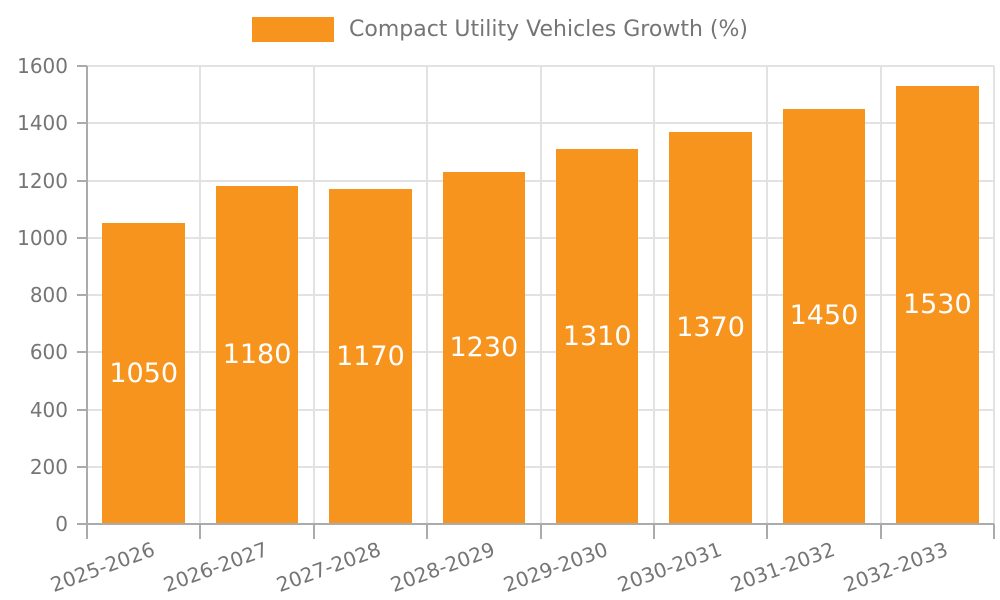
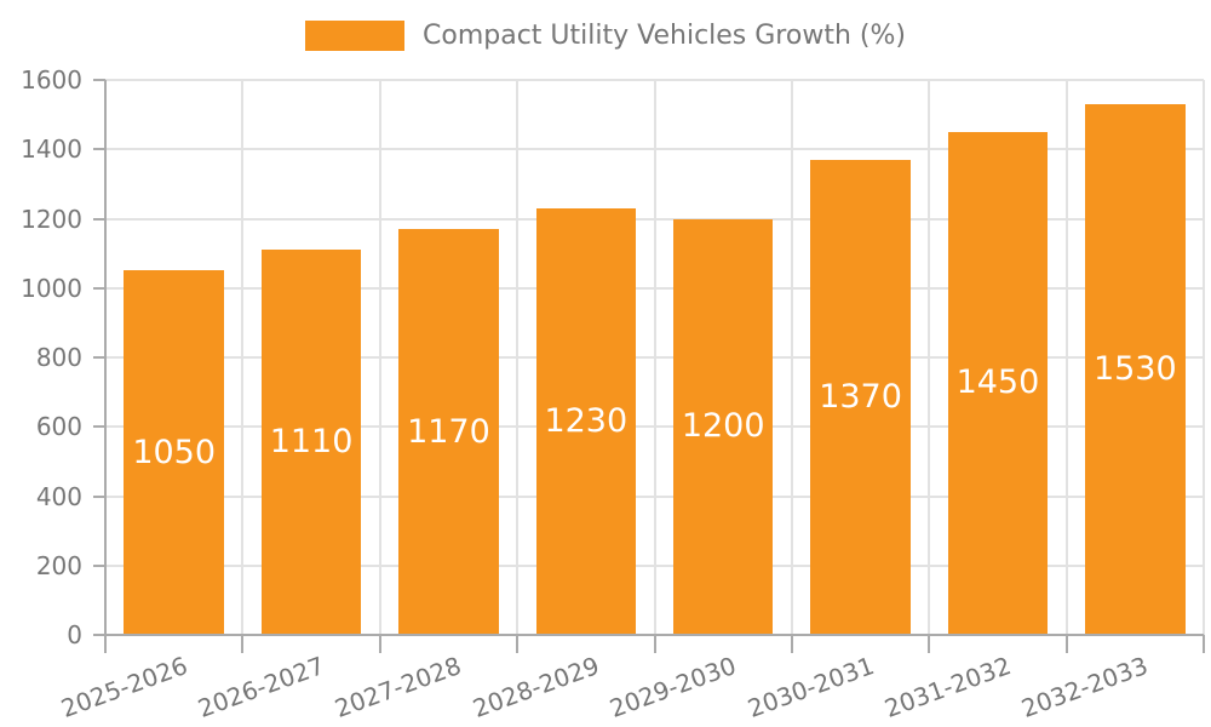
2026-2027: 1180 -> 1110
2029-2030: 1310 -> 1200
